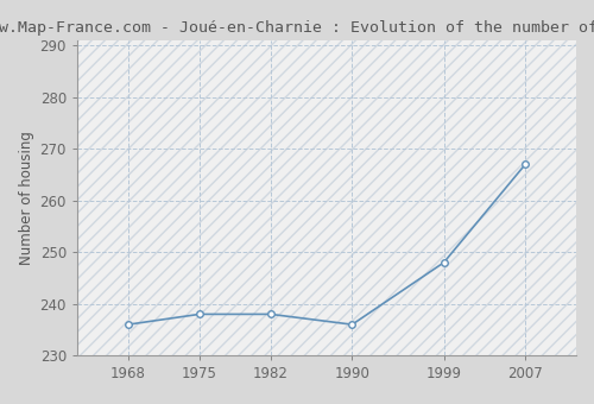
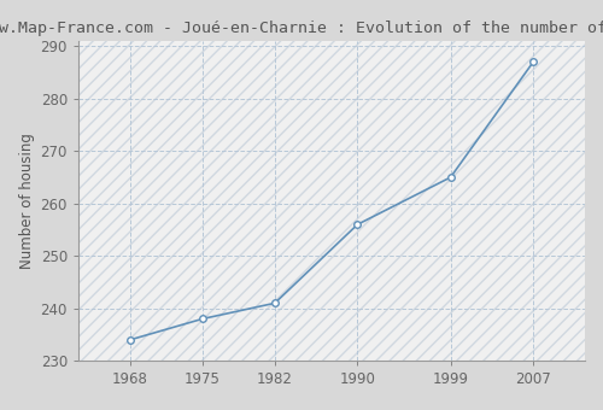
1968: 236 -> 234
1982: 238 -> 241
1990: 236 -> 256
1999: 248 -> 265
2007: 267 -> 287
